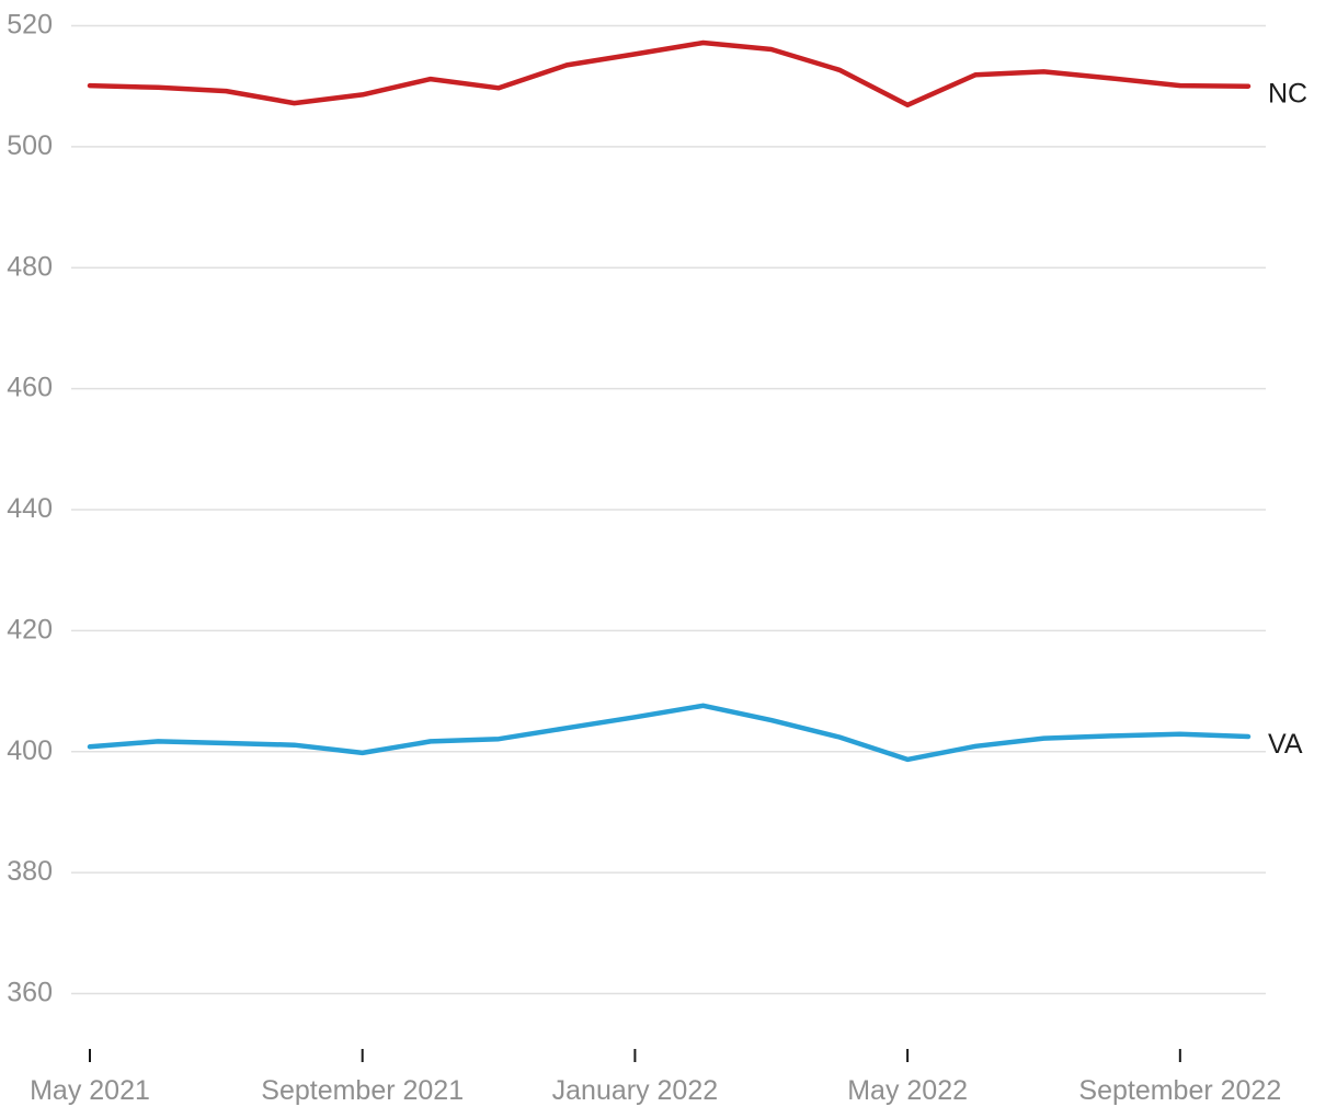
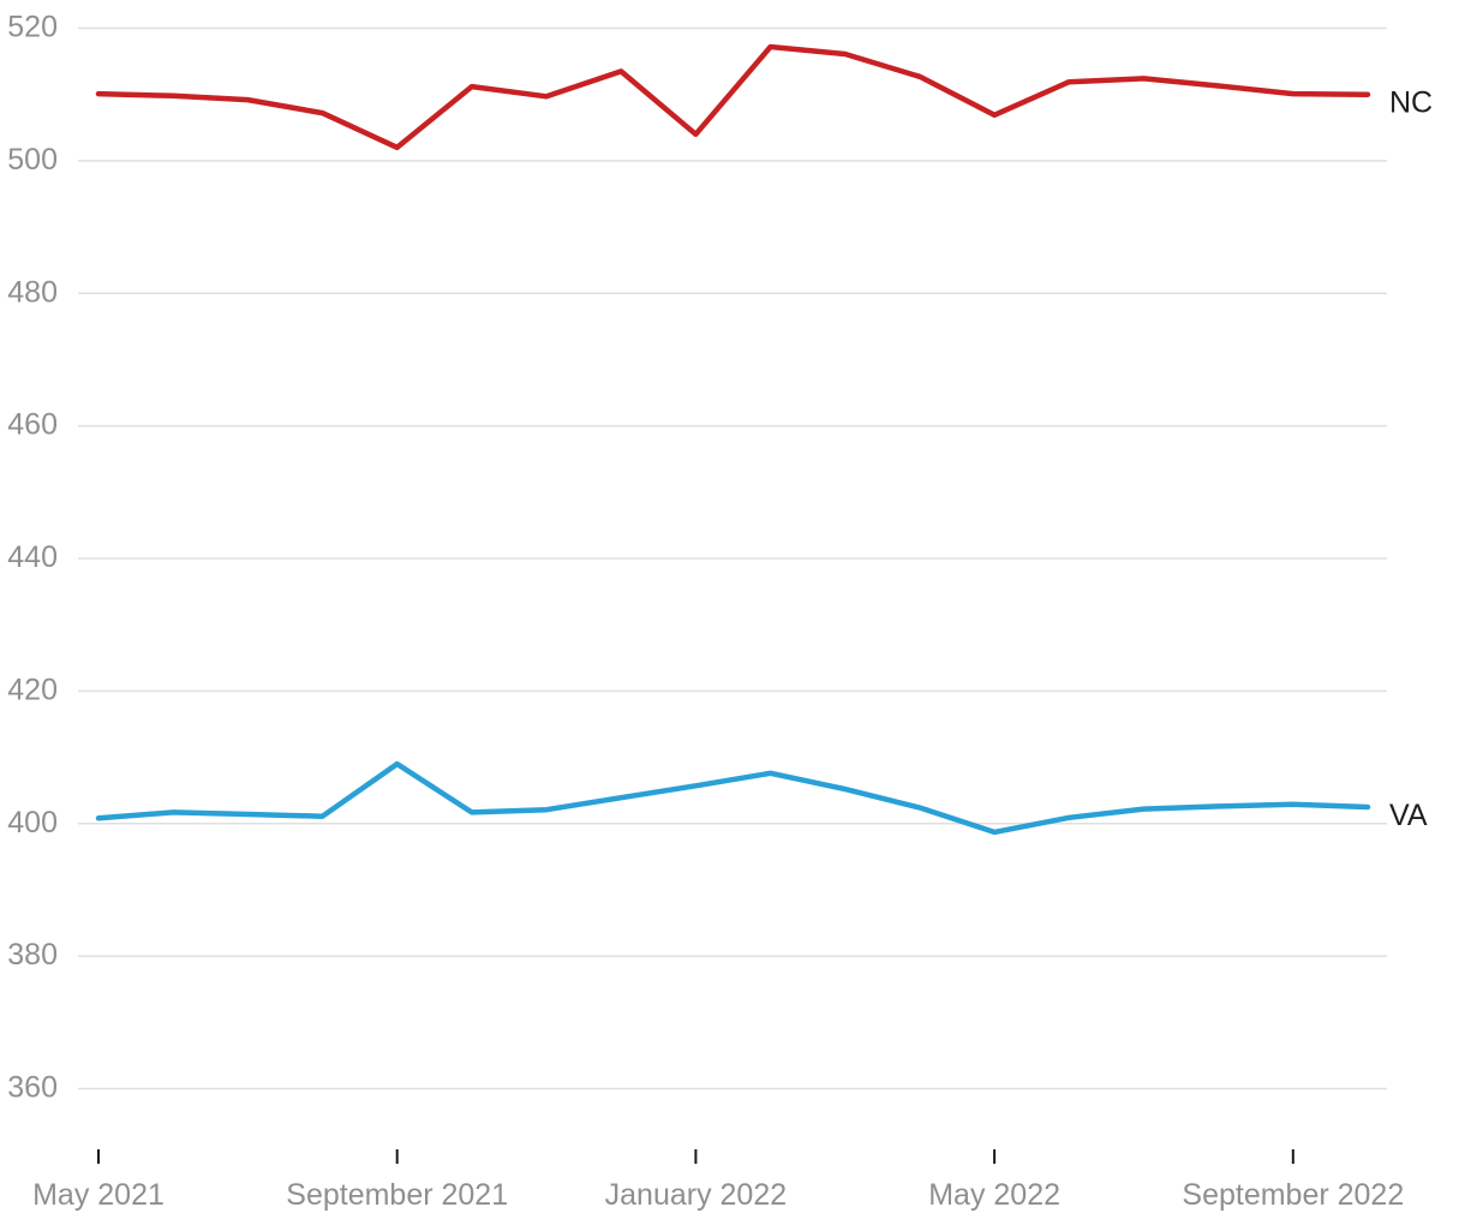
NC/September 2021: 509 -> 502
VA/September 2021: 400 -> 409
NC/January 2022: 515 -> 504
